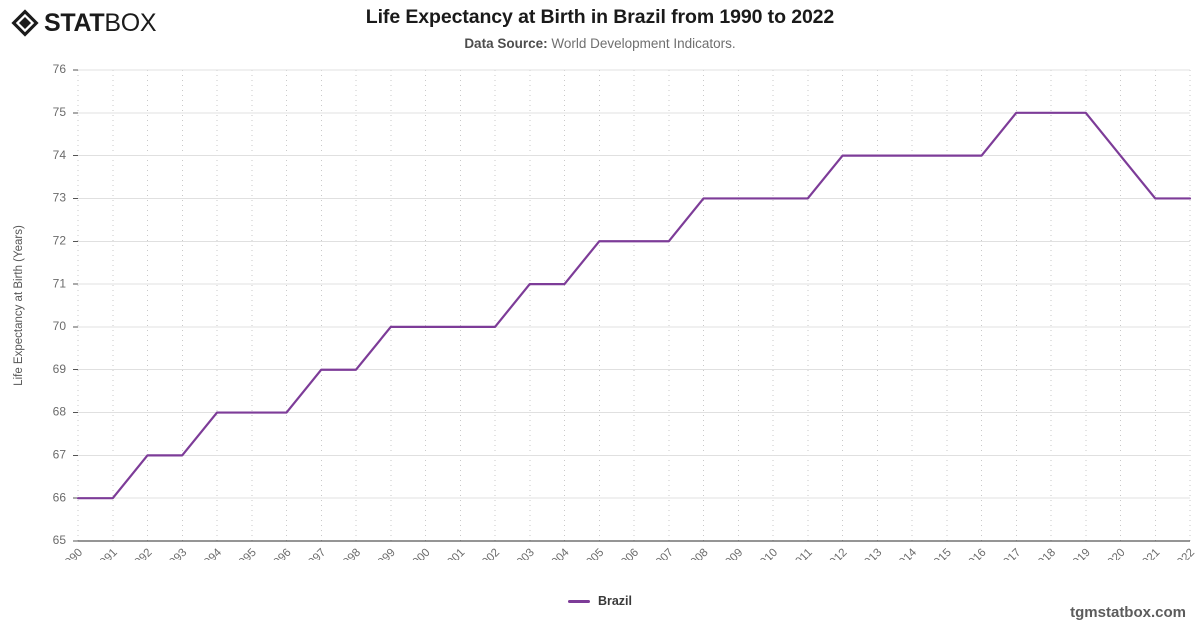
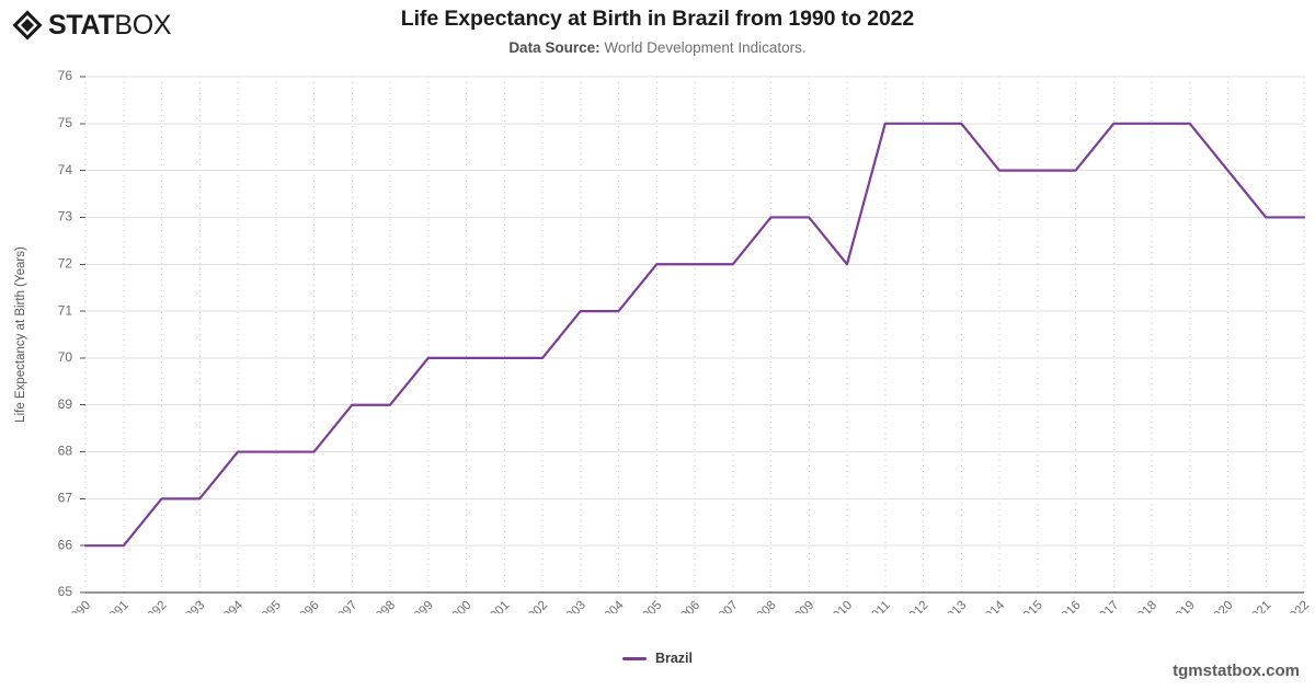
2010: 73 -> 72
2011: 73 -> 75
2012: 74 -> 75
2013: 74 -> 75
